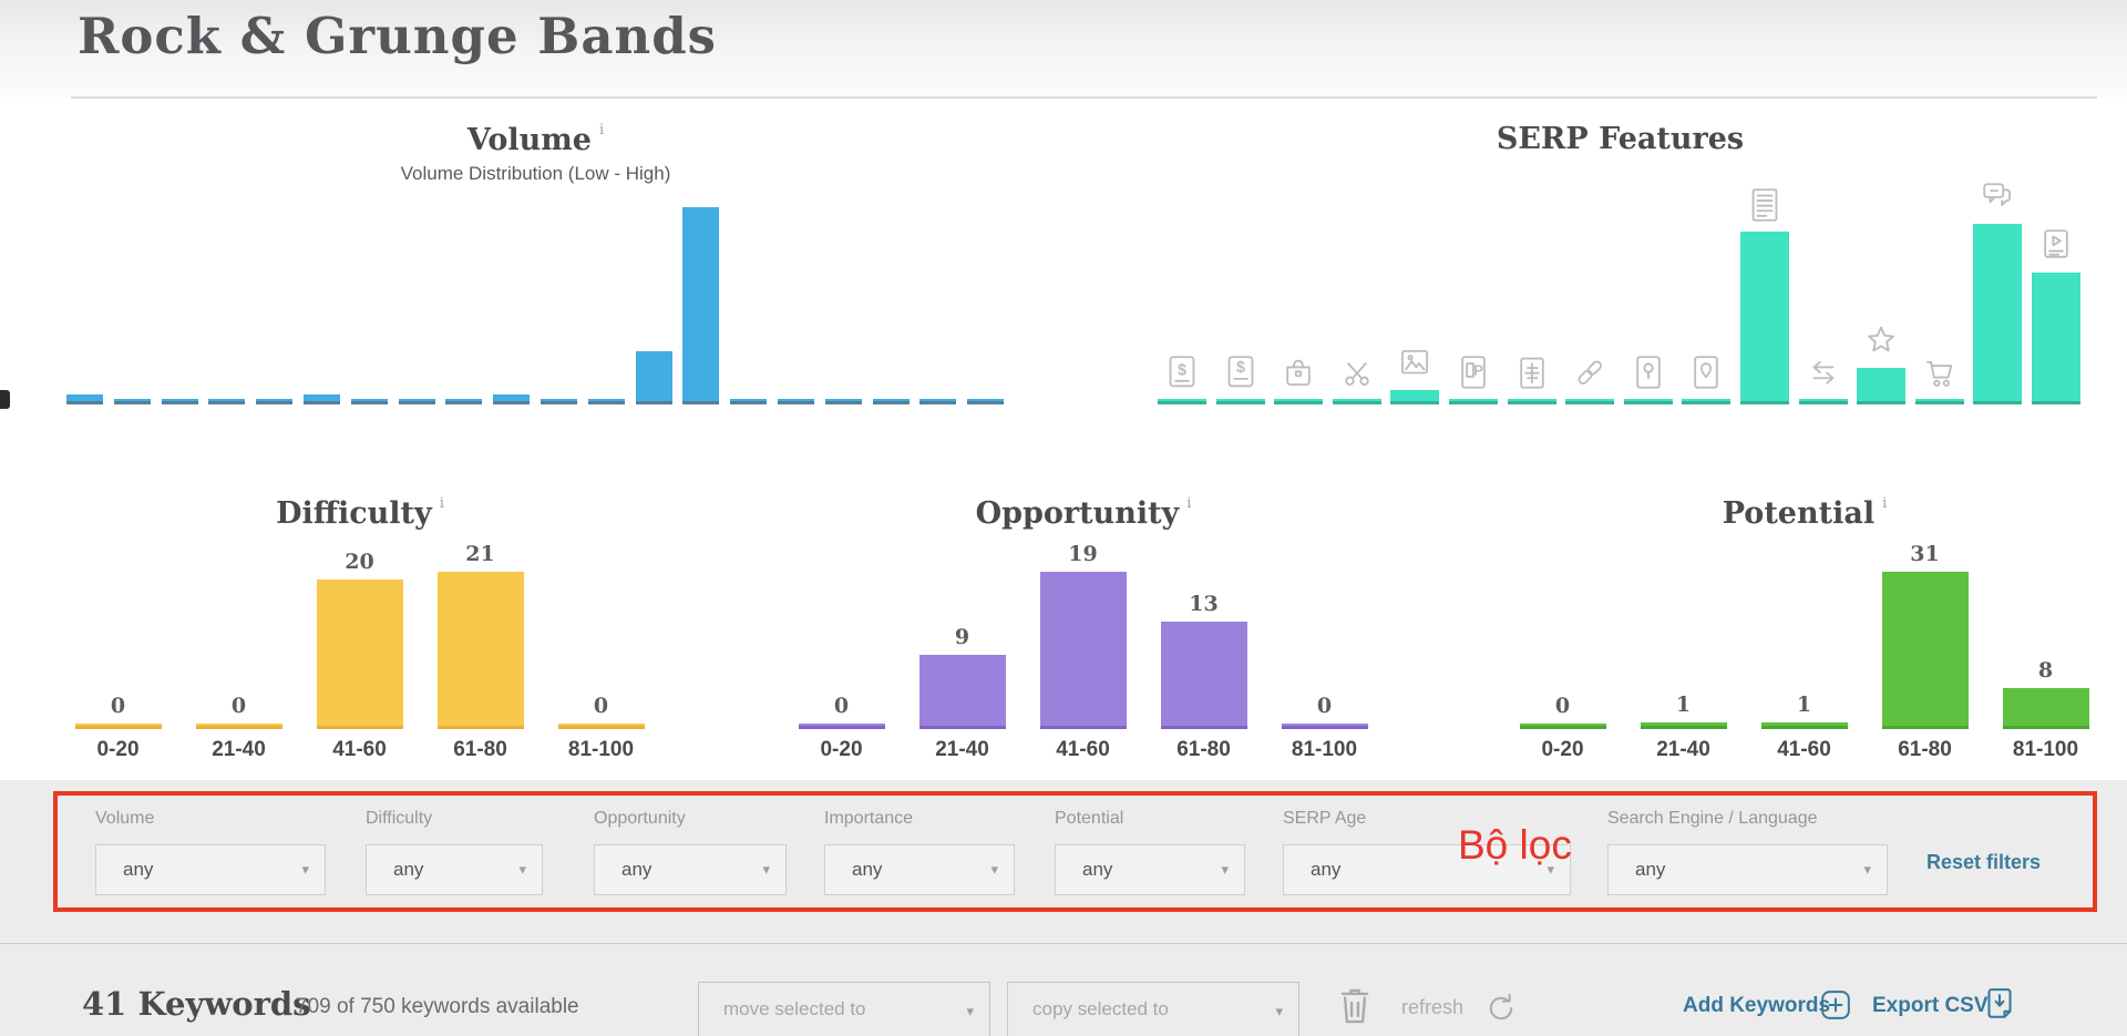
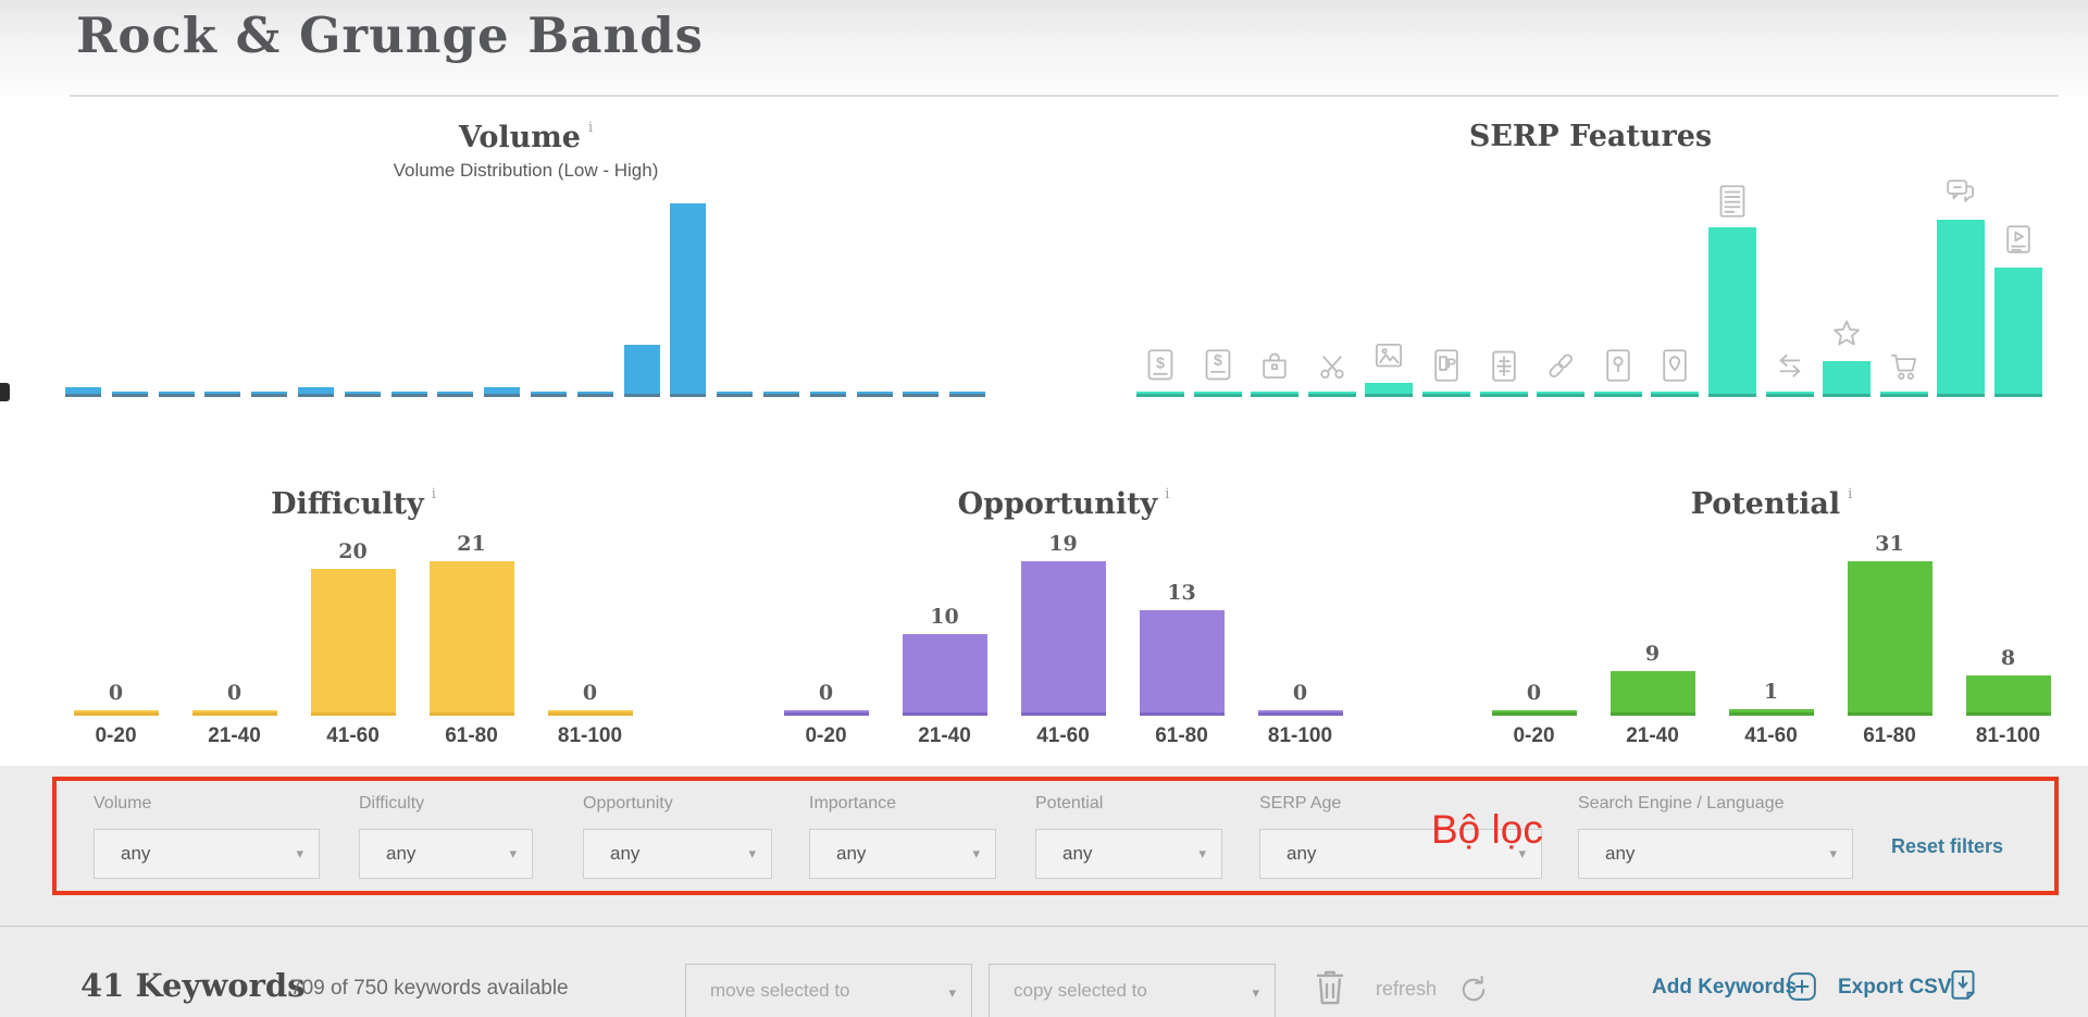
Opportunity/21-40: 9 -> 10
Potential/21-40: 1 -> 9
